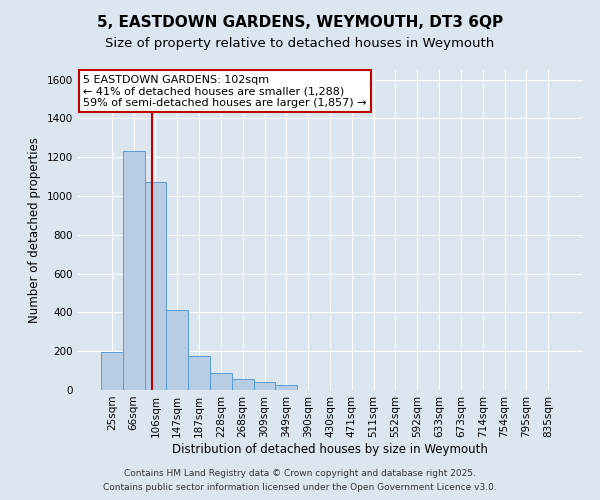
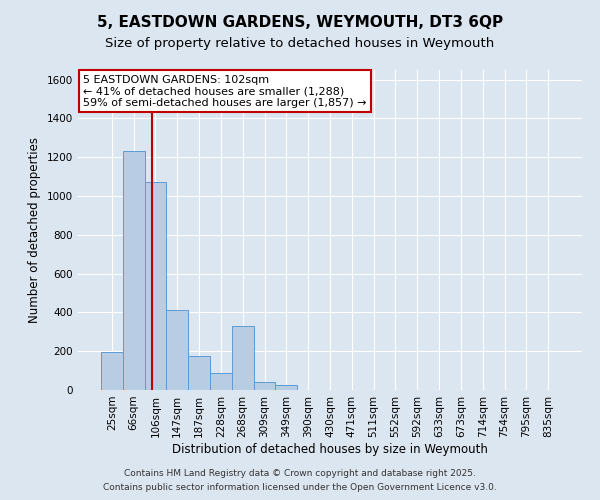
268sqm: 60 -> 330
